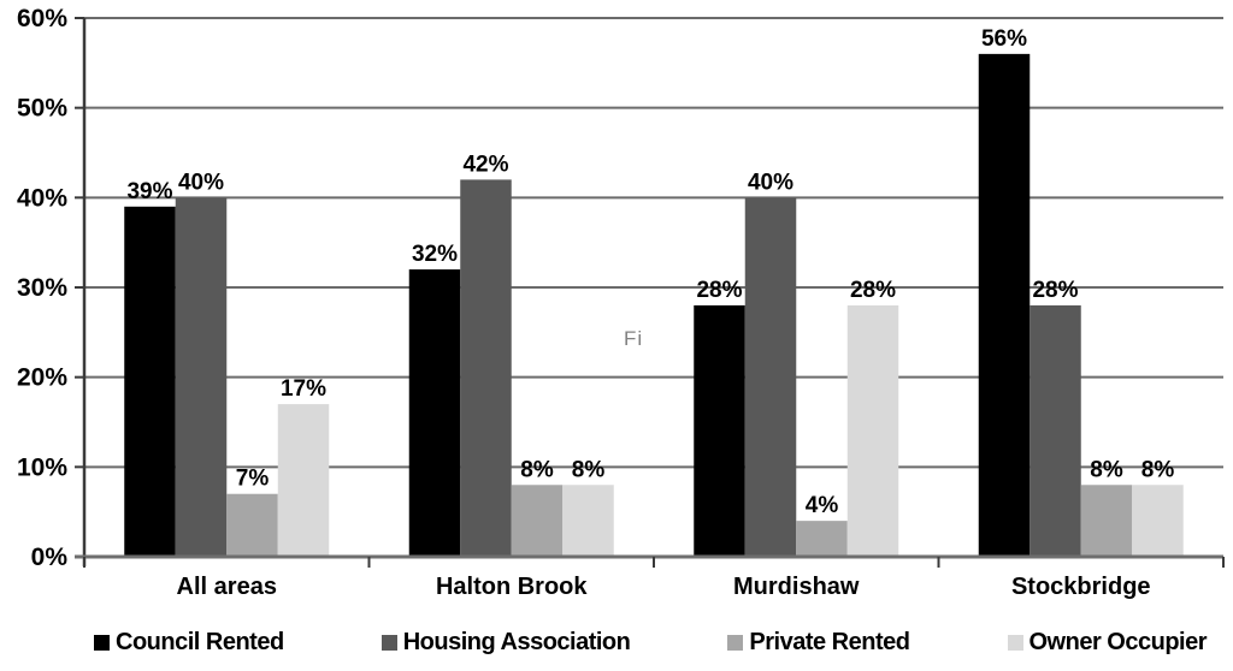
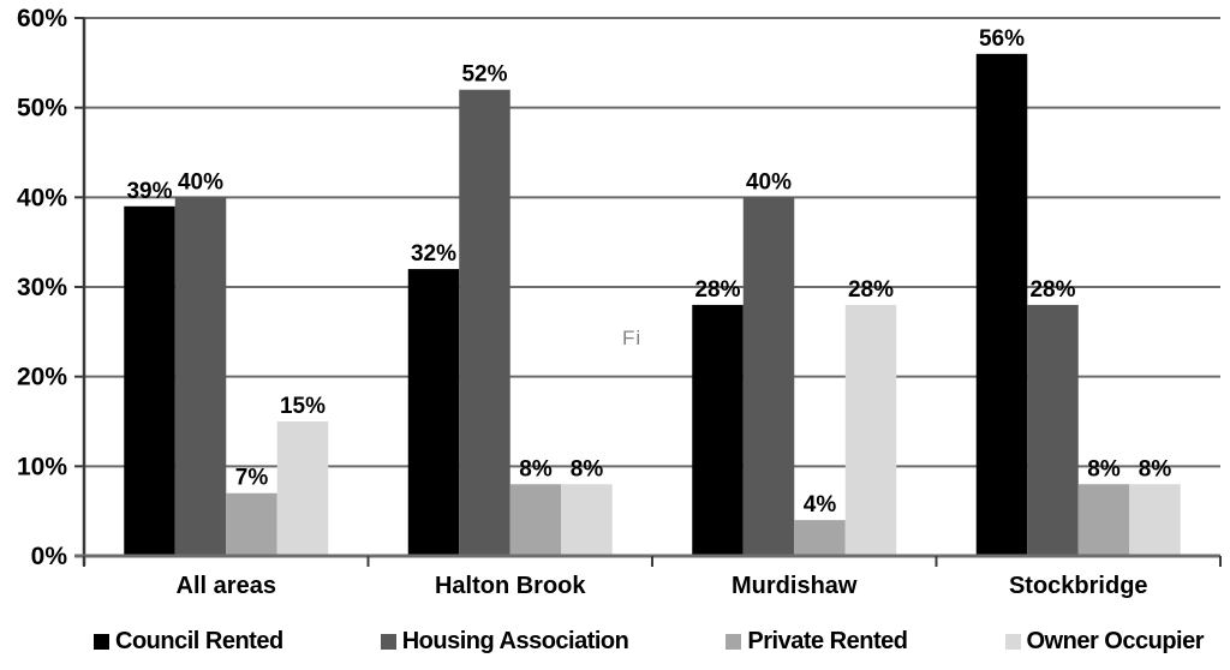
Owner Occupier/All areas: 17% -> 15%
Housing Association/Halton Brook: 42% -> 52%
